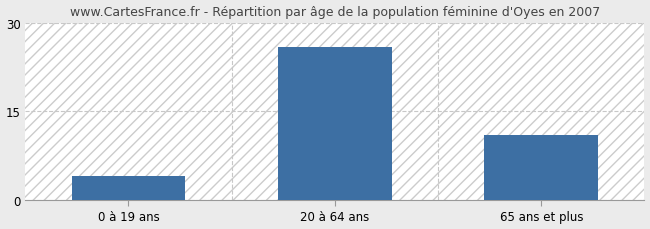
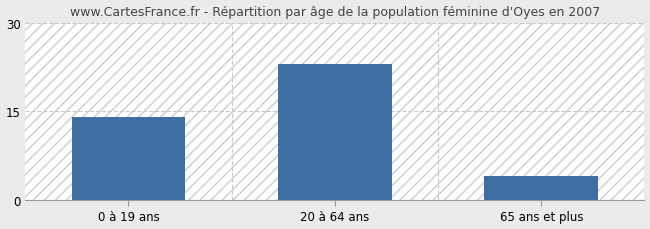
0 à 19 ans: 4 -> 14
20 à 64 ans: 26 -> 23
65 ans et plus: 11 -> 4
